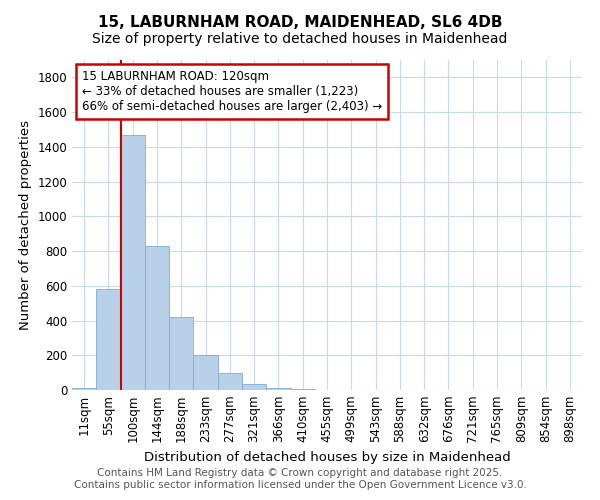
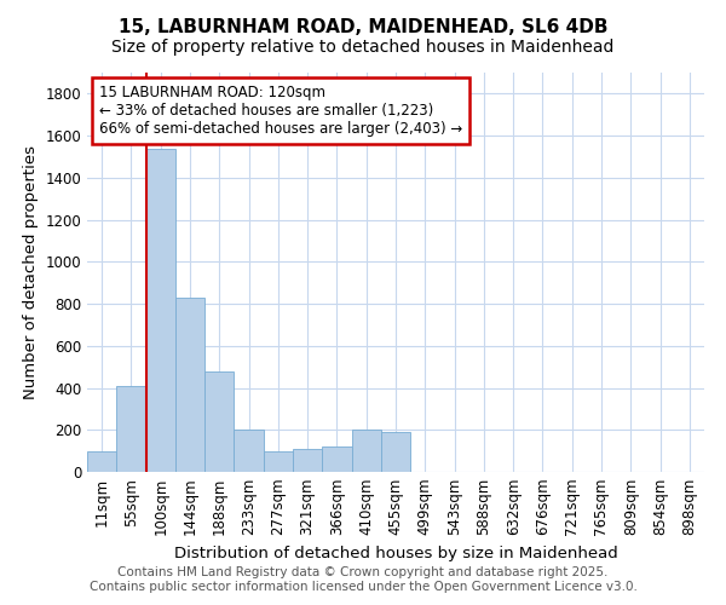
11sqm: 10 -> 100
55sqm: 580 -> 410
100sqm: 1470 -> 1540
188sqm: 420 -> 480
321sqm: 40 -> 110
366sqm: 10 -> 120
410sqm: 0 -> 200
455sqm: 0 -> 190
